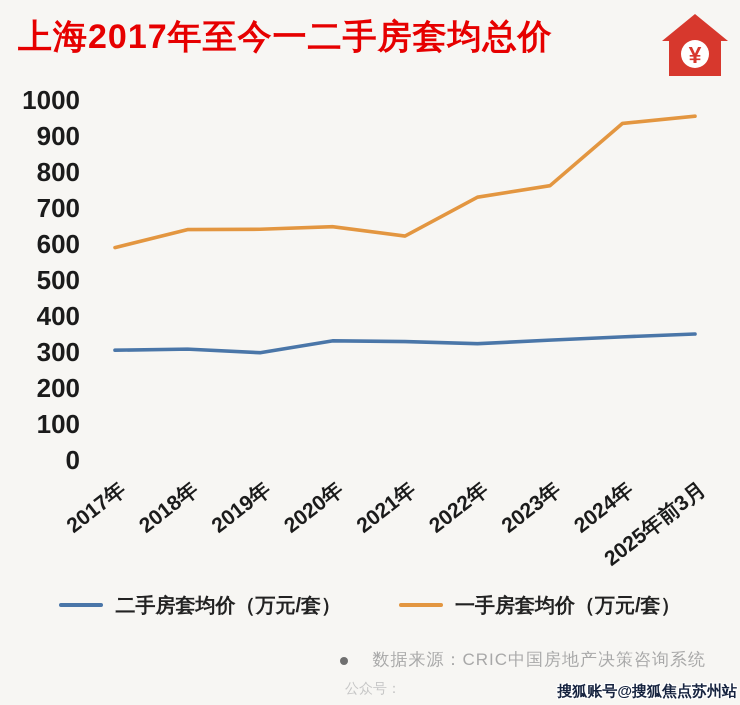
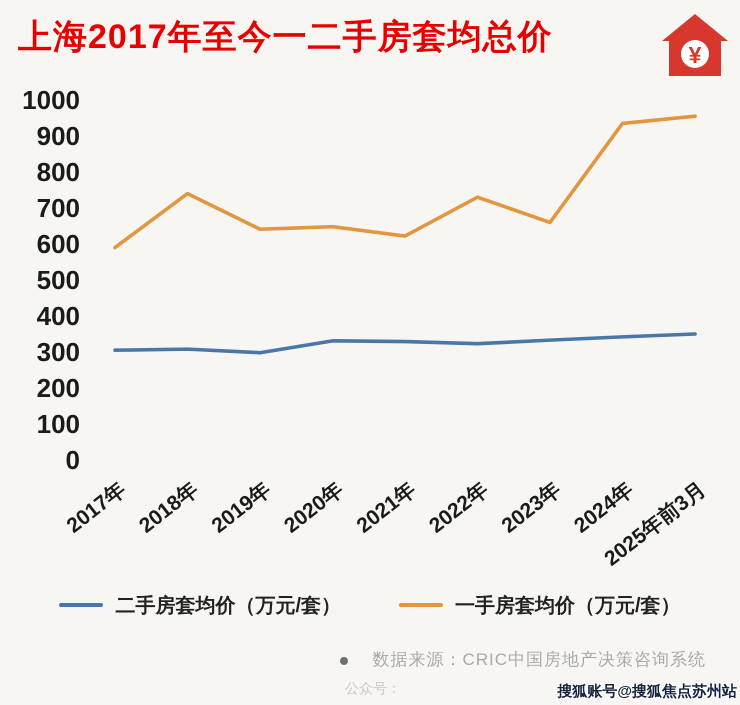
一手房套均价（万元/套）/2018年: 640 -> 740
一手房套均价（万元/套）/2023年: 760 -> 660
